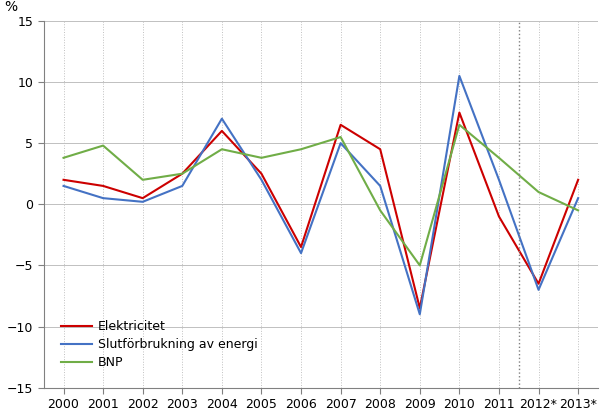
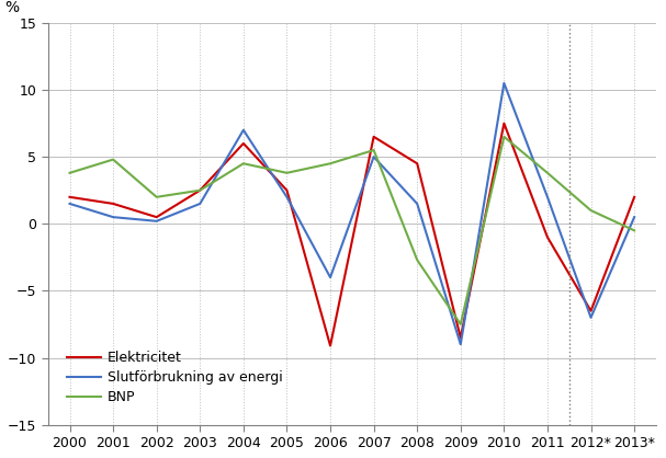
Elektricitet/2006: -3.5 -> -9.1
BNP/2008: -0.5 -> -2.7
BNP/2009: -5.0 -> -7.5
